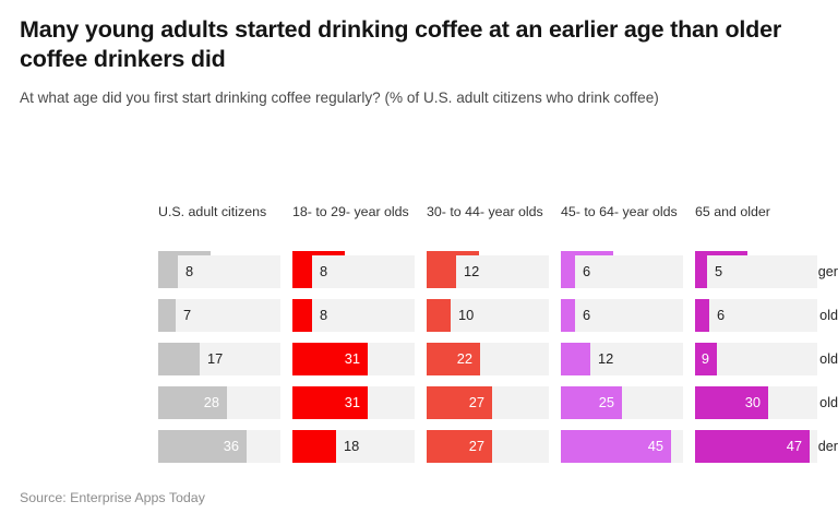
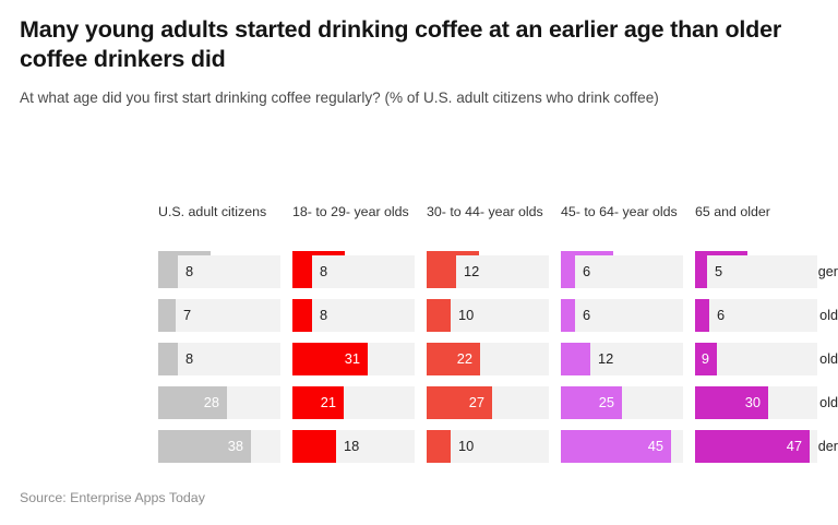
U.S. adult citizens/13 to 16 years old: 17 -> 8
18- to 29- year olds/17 to 20 years old: 31 -> 21
U.S. adult citizens/21 or older: 36 -> 38
30- to 44- year olds/21 or older: 27 -> 10
